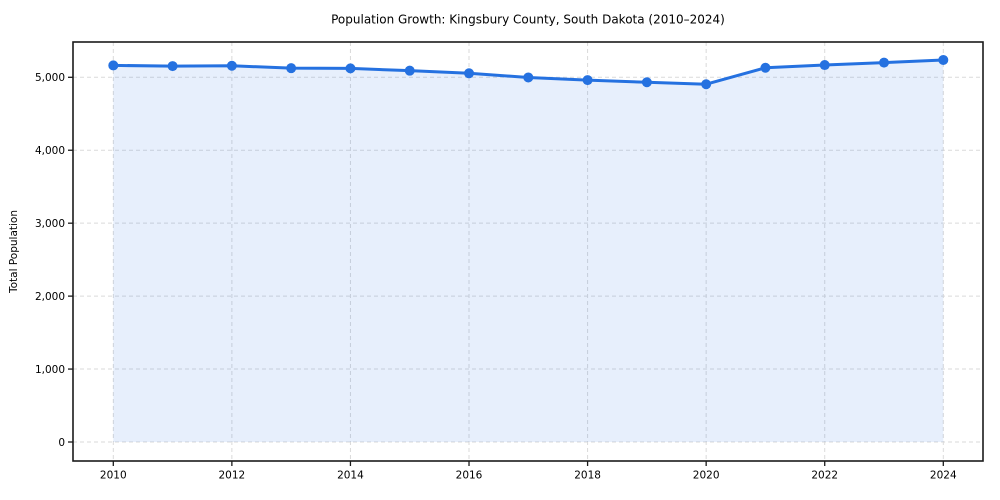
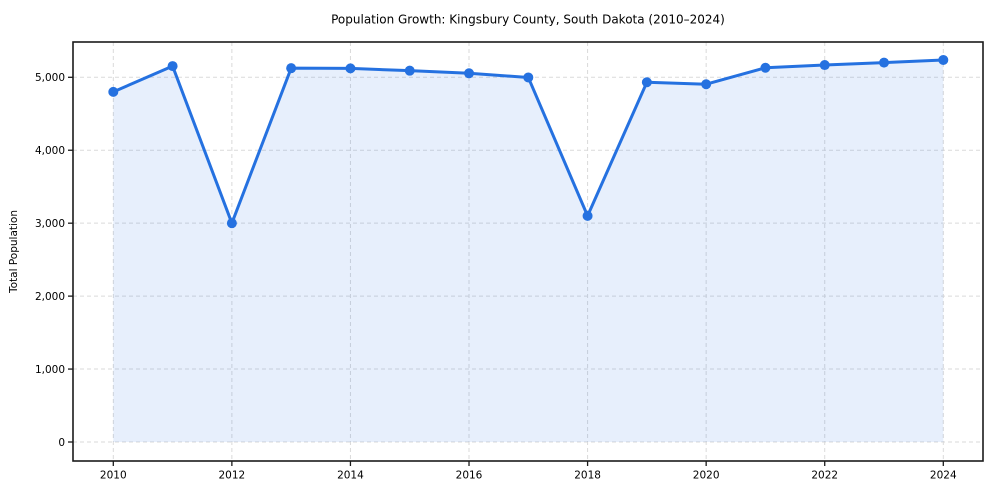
2010: 5200 -> 4800
2012: 5200 -> 3000
2018: 5000 -> 3100
